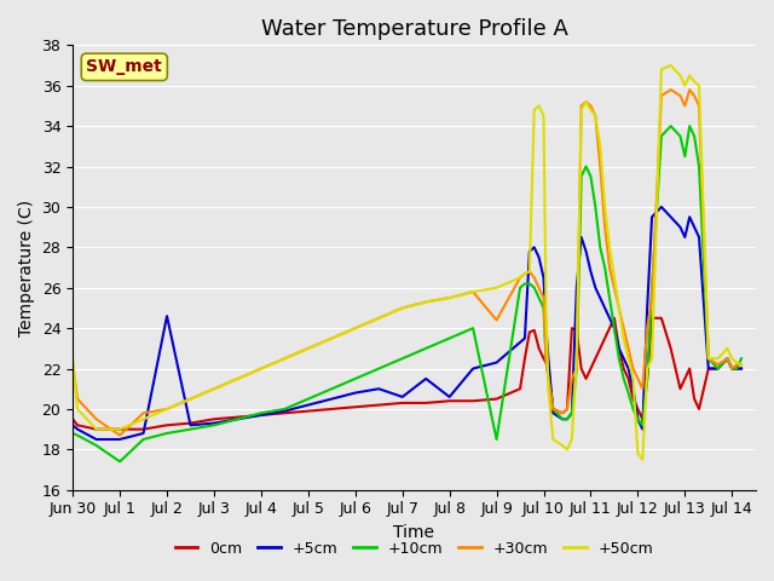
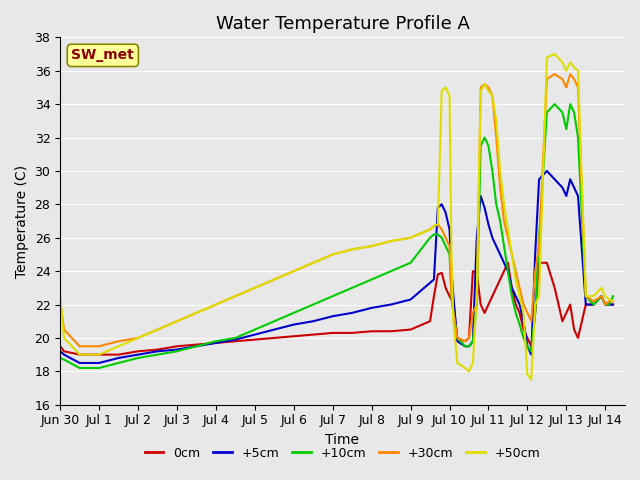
+10cm/Jul 1: 17.4 -> 18.2
+30cm/Jul 1: 18.7 -> 19.5
+5cm/Jul 2: 24.6 -> 19.0
+5cm/Jul 7: 20.6 -> 21.3
+5cm/Jul 8: 20.6 -> 21.8
+10cm/Jul 9: 18.5 -> 24.5
+30cm/Jul 9: 24.4 -> 26.0
